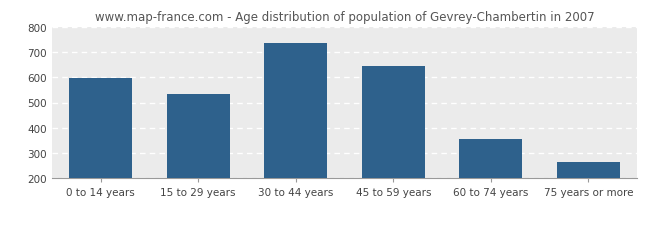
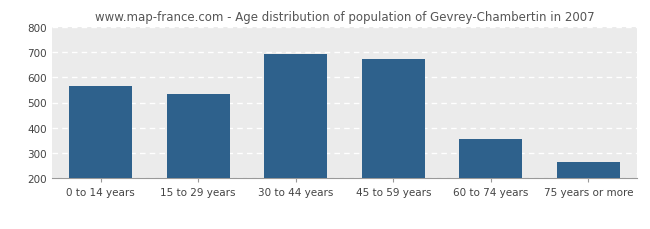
0 to 14 years: 595 -> 565
30 to 44 years: 736 -> 690
45 to 59 years: 643 -> 670
